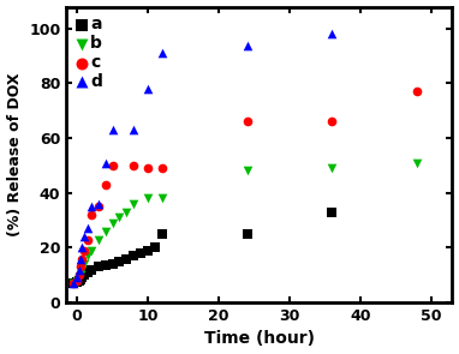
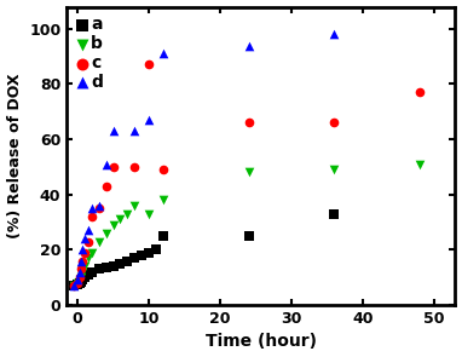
b/10: 38 -> 33
c/10: 49 -> 87
d/10: 78 -> 67
